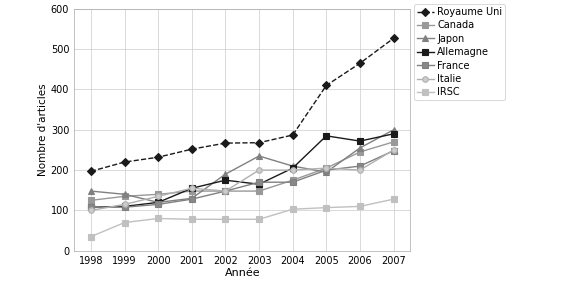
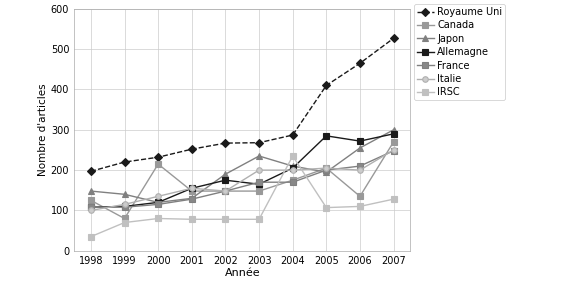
Canada/1999: 135 -> 80
Canada/2000: 140 -> 215
IRSC/2004: 103 -> 235
Canada/2006: 245 -> 135
